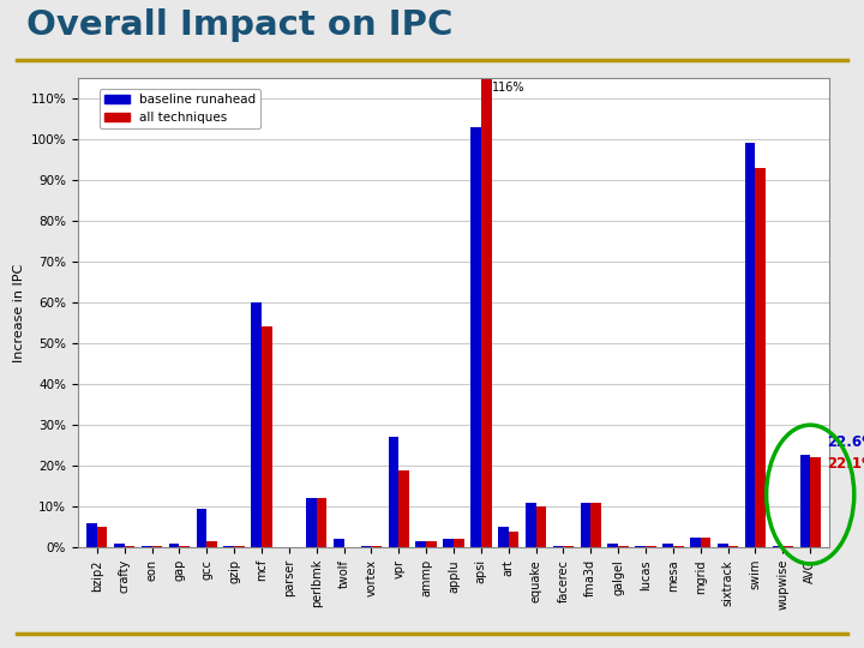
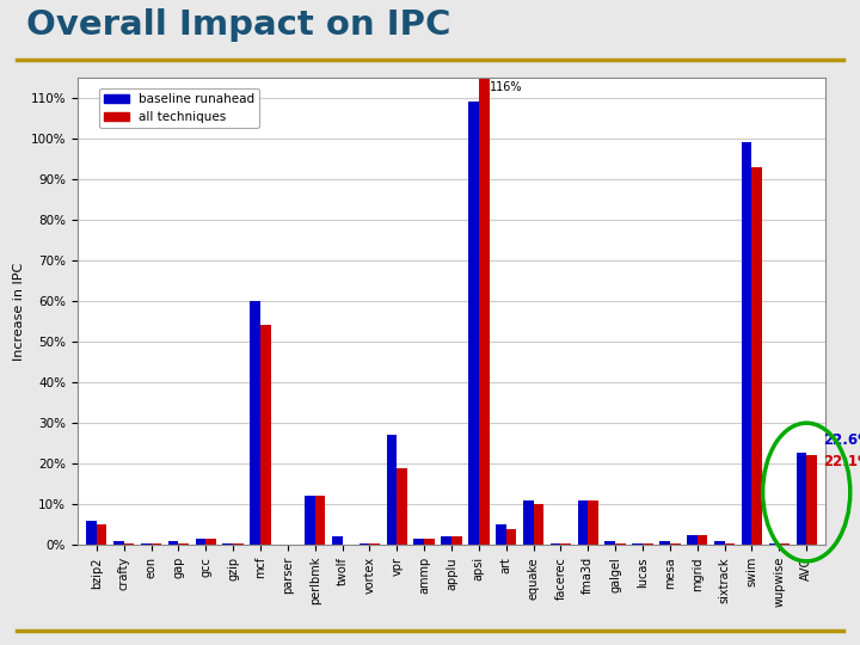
baseline runahead/gcc: 9.5% -> 1.5%
baseline runahead/apsi: 103.0% -> 109.0%
